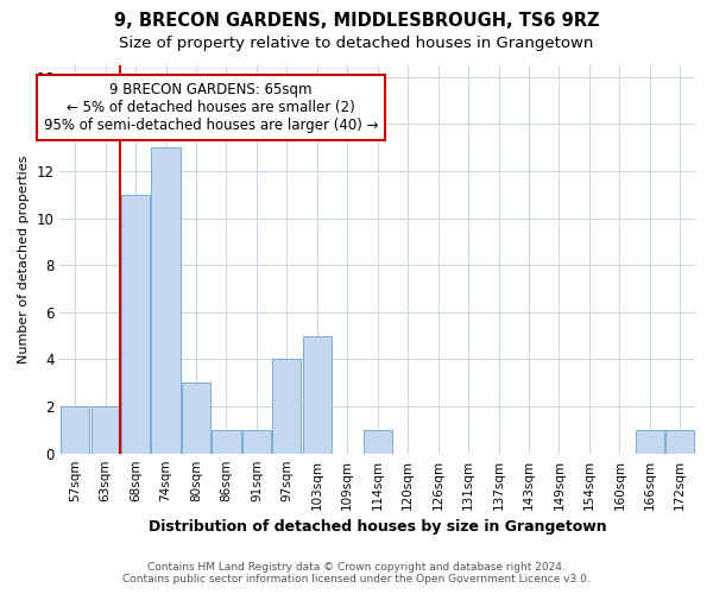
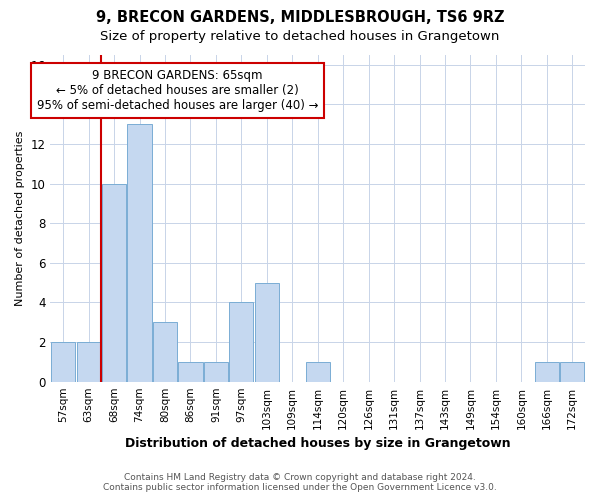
68sqm: 11 -> 10
